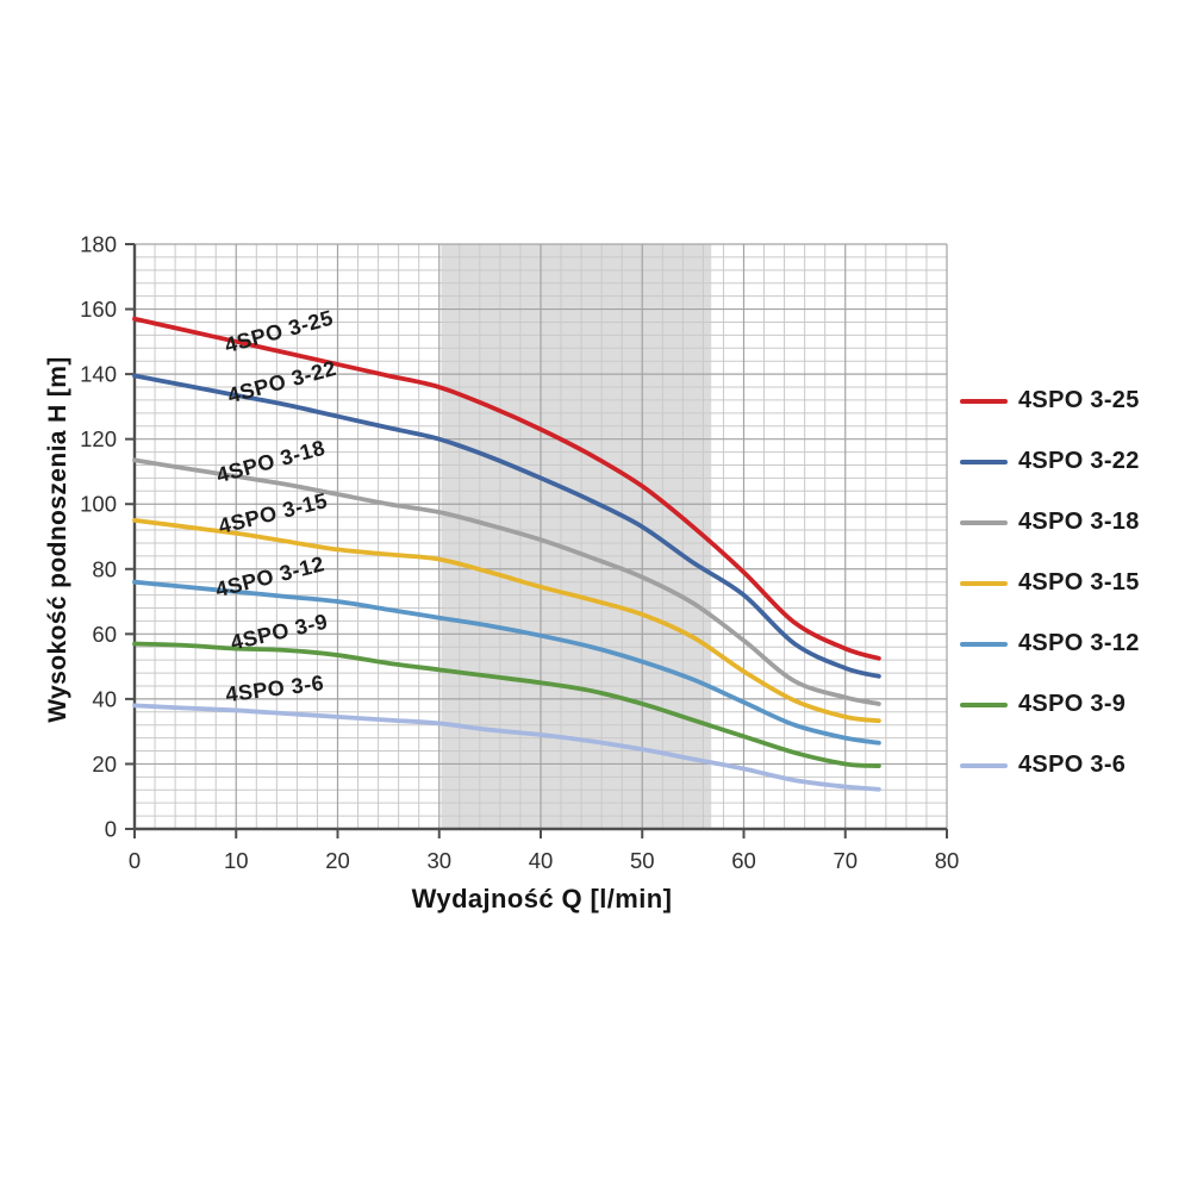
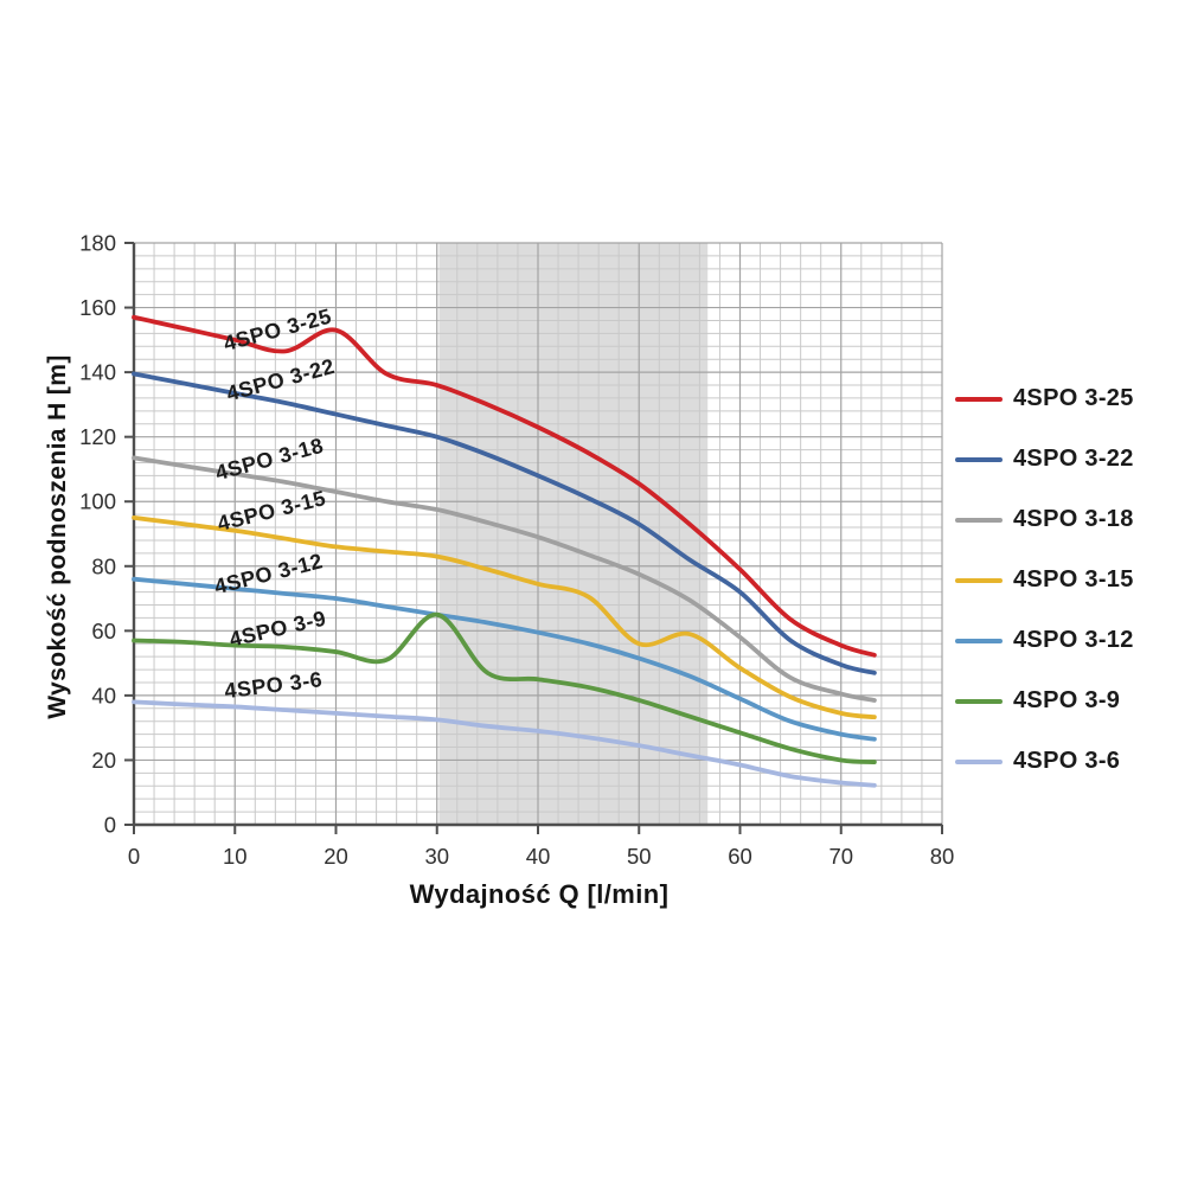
4SPO 3-25/20: 143 -> 153
4SPO 3-9/30: 49 -> 65
4SPO 3-15/50: 66 -> 56
